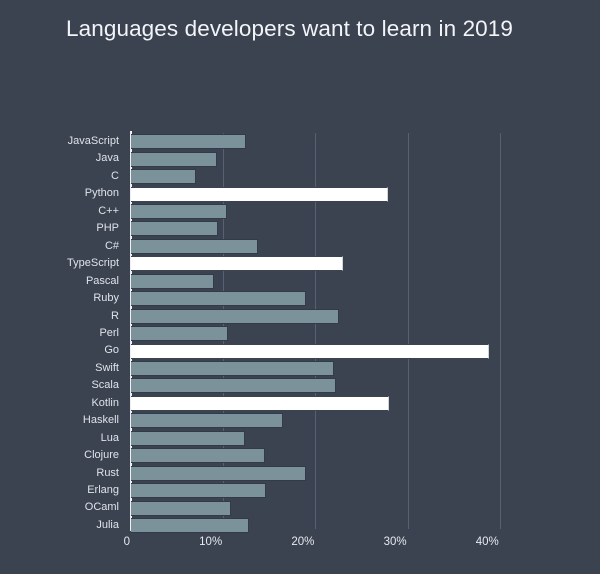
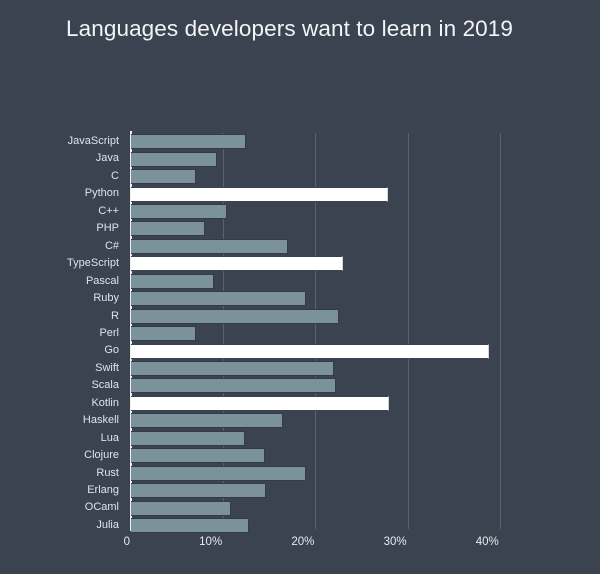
PHP: 9% -> 8%
C#: 14% -> 17%
Perl: 10% -> 7%
